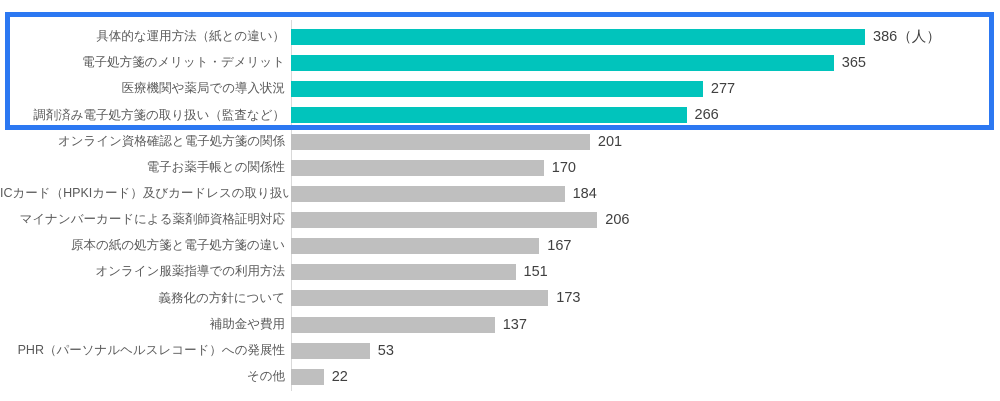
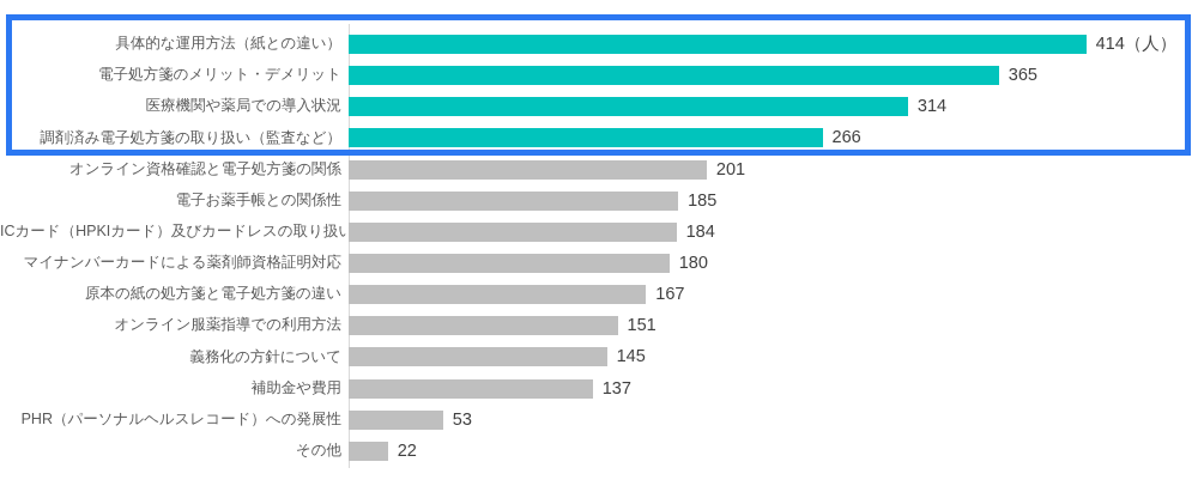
具体的な運用方法（紙との違い）: 386 -> 414
医療機関や薬局での導入状況: 277 -> 314
電子お薬手帳との関係性: 170 -> 185
マイナンバーカードによる薬剤師資格証明対応: 206 -> 180
義務化の方針について: 173 -> 145
